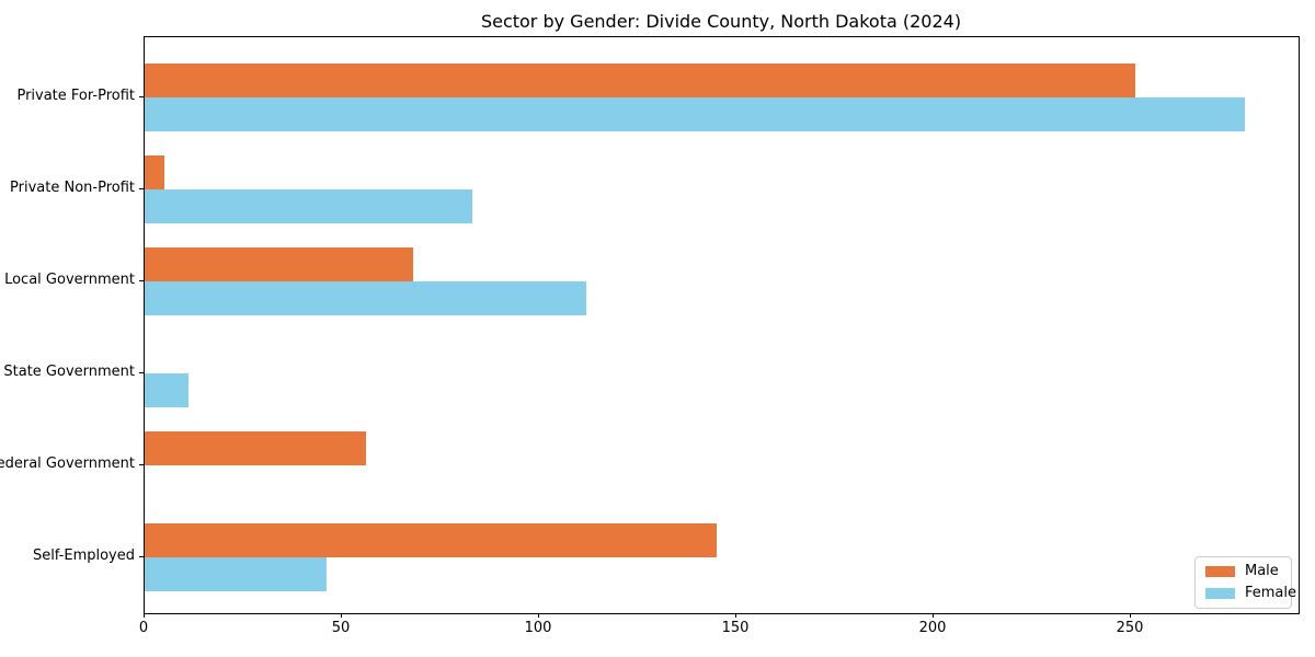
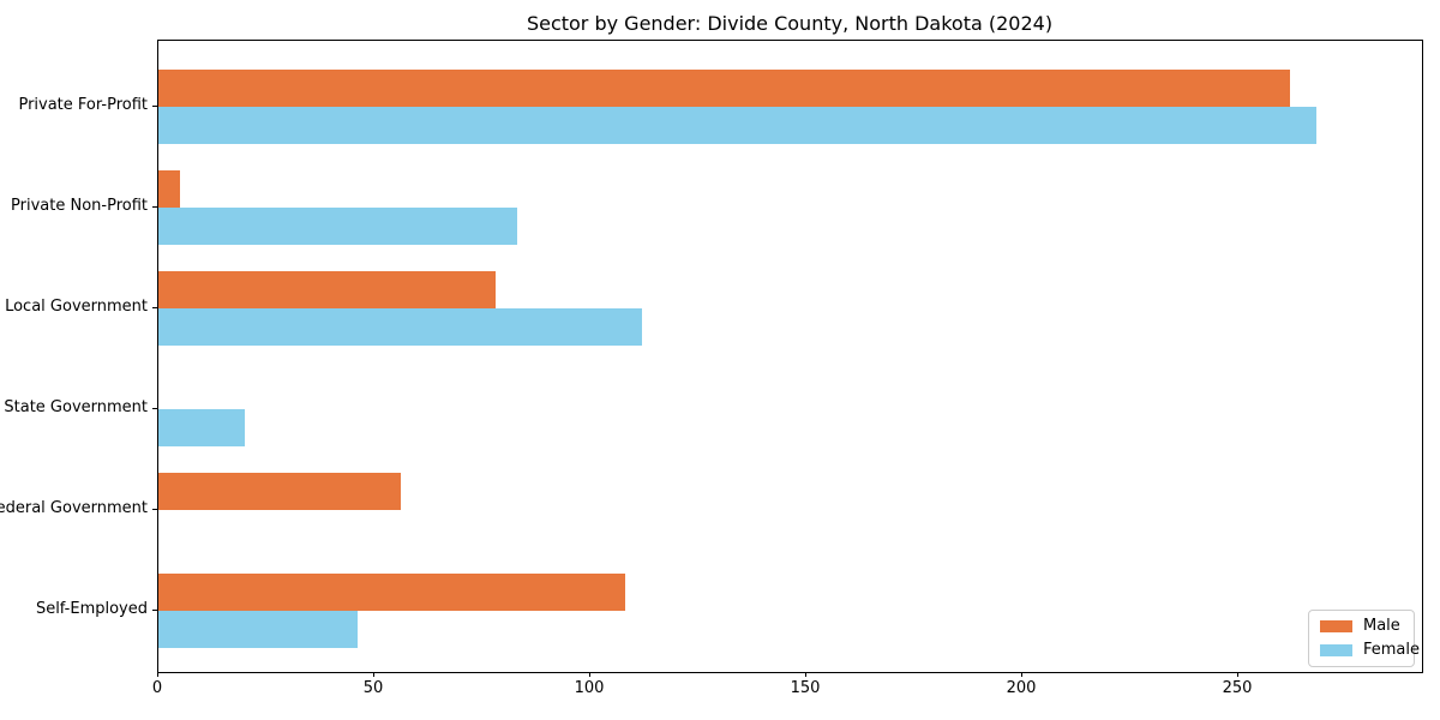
Male/Private For-Profit: 251 -> 262
Female/Private For-Profit: 279 -> 268
Male/Local Government: 68 -> 78
Female/State Government: 11 -> 20
Male/Self-Employed: 145 -> 108
